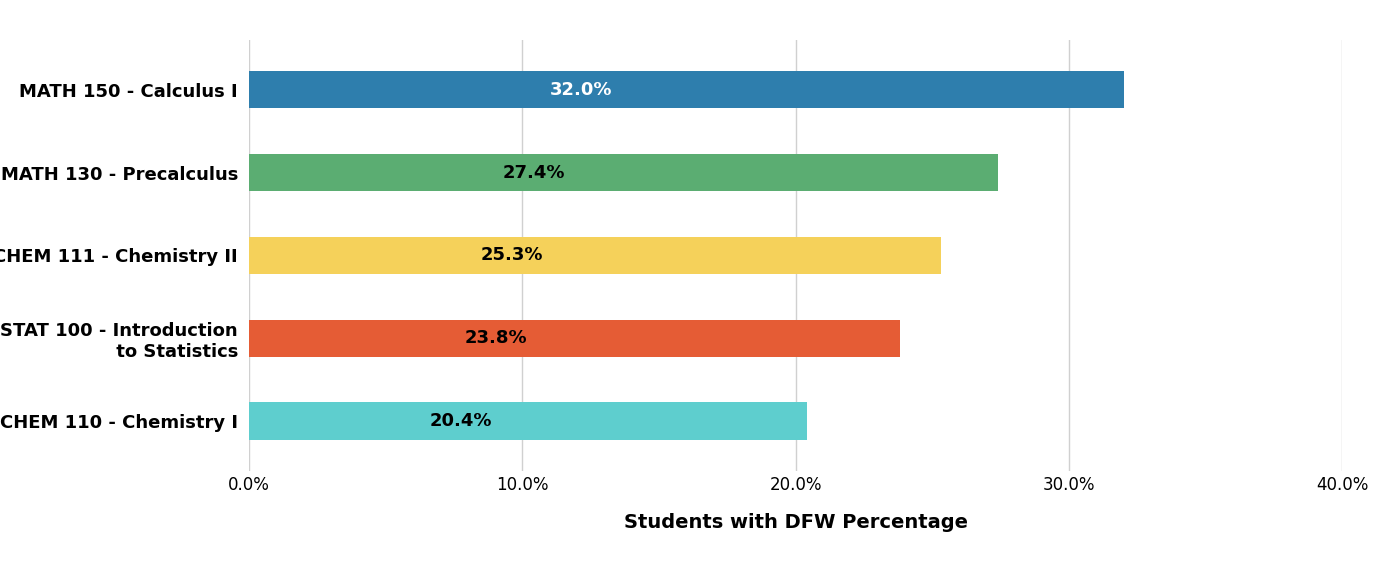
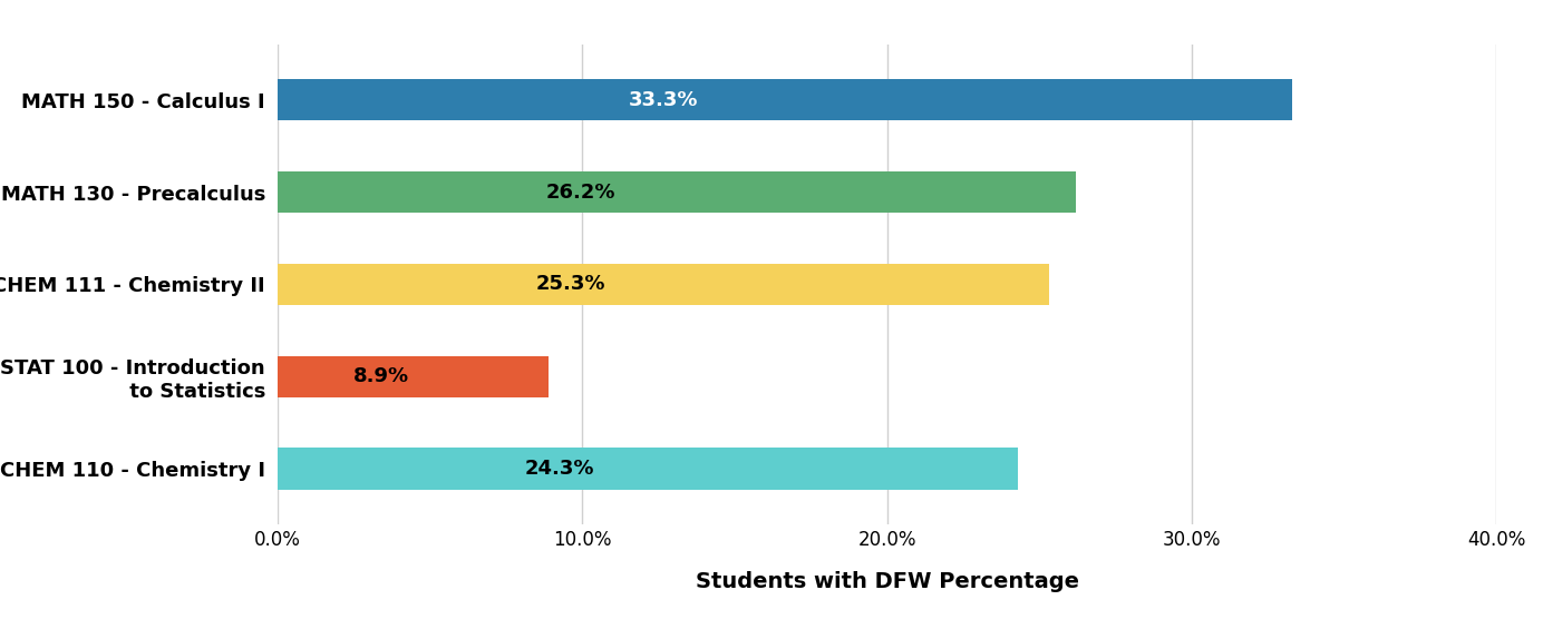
MATH 150 - Calculus I: 32.0% -> 33.3%
MATH 130 - Precalculus: 27.4% -> 26.2%
STAT 100 - Introduction to Statistics: 23.8% -> 8.9%
CHEM 110 - Chemistry I: 20.4% -> 24.3%
